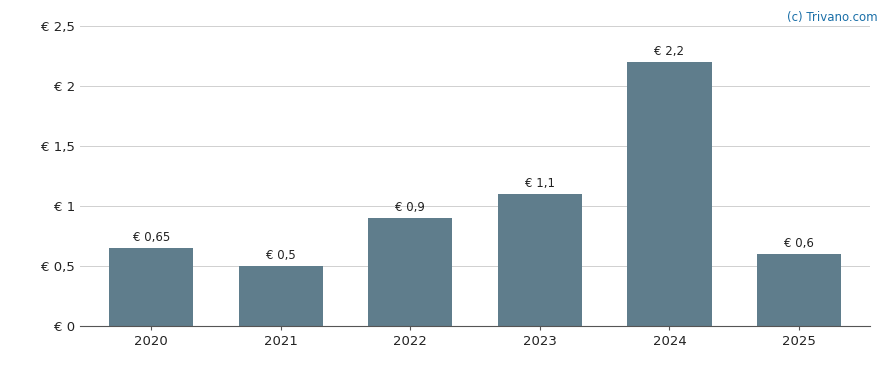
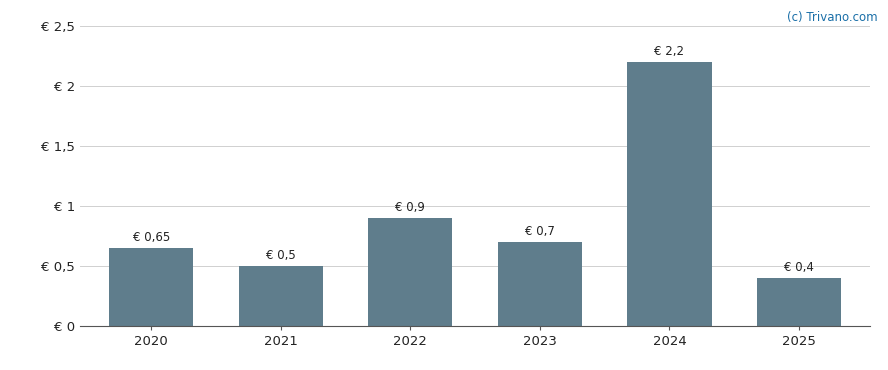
2023: 1,1 -> 0,7
2025: 0,6 -> 0,4
